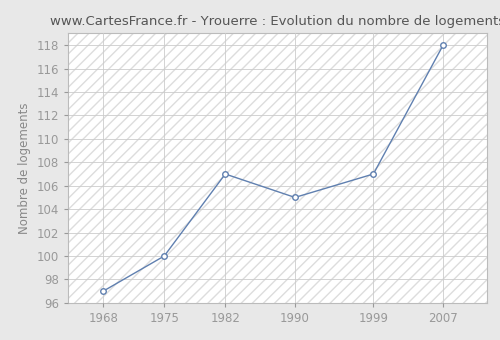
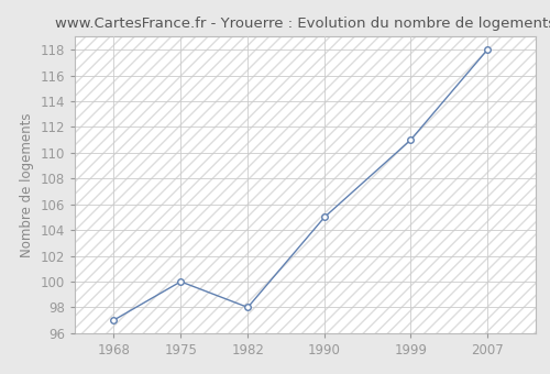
1982: 107 -> 98
1999: 107 -> 111
